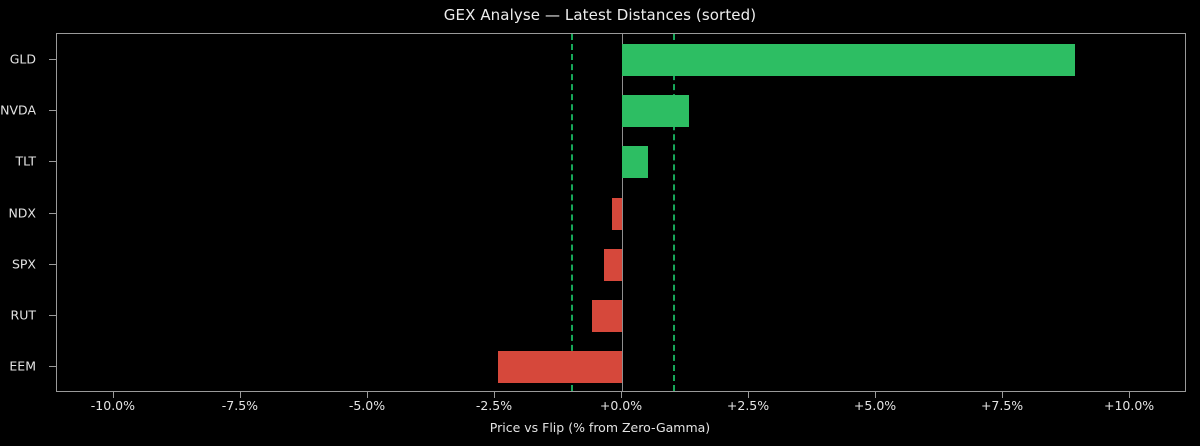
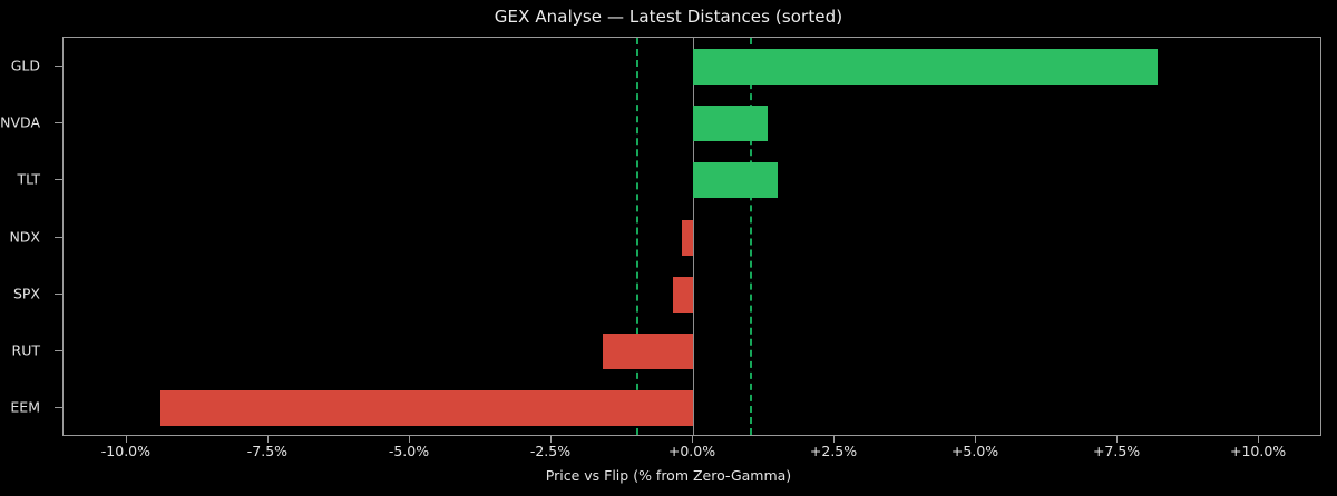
GLD: 8.9% -> 8.2%
TLT: 0.5% -> 1.5%
RUT: -0.6% -> -1.6%
EEM: -2.4% -> -9.4%
